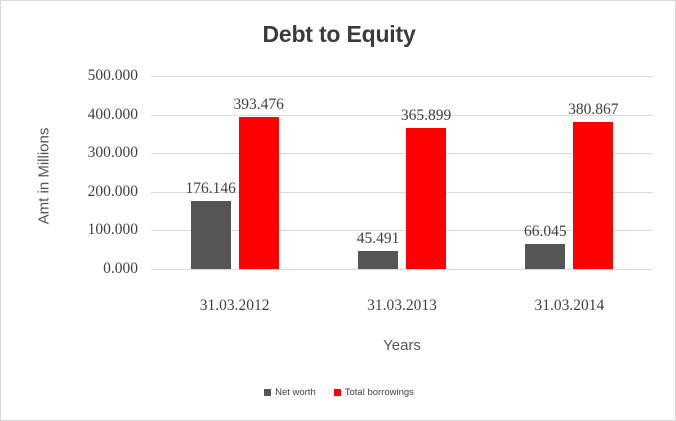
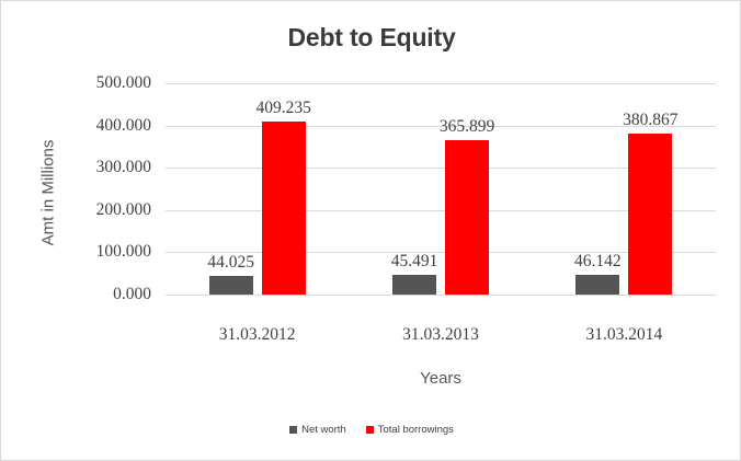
Net worth/31.03.2012: 176.146 -> 44.025
Total borrowings/31.03.2012: 393.476 -> 409.235
Net worth/31.03.2014: 66.045 -> 46.142
